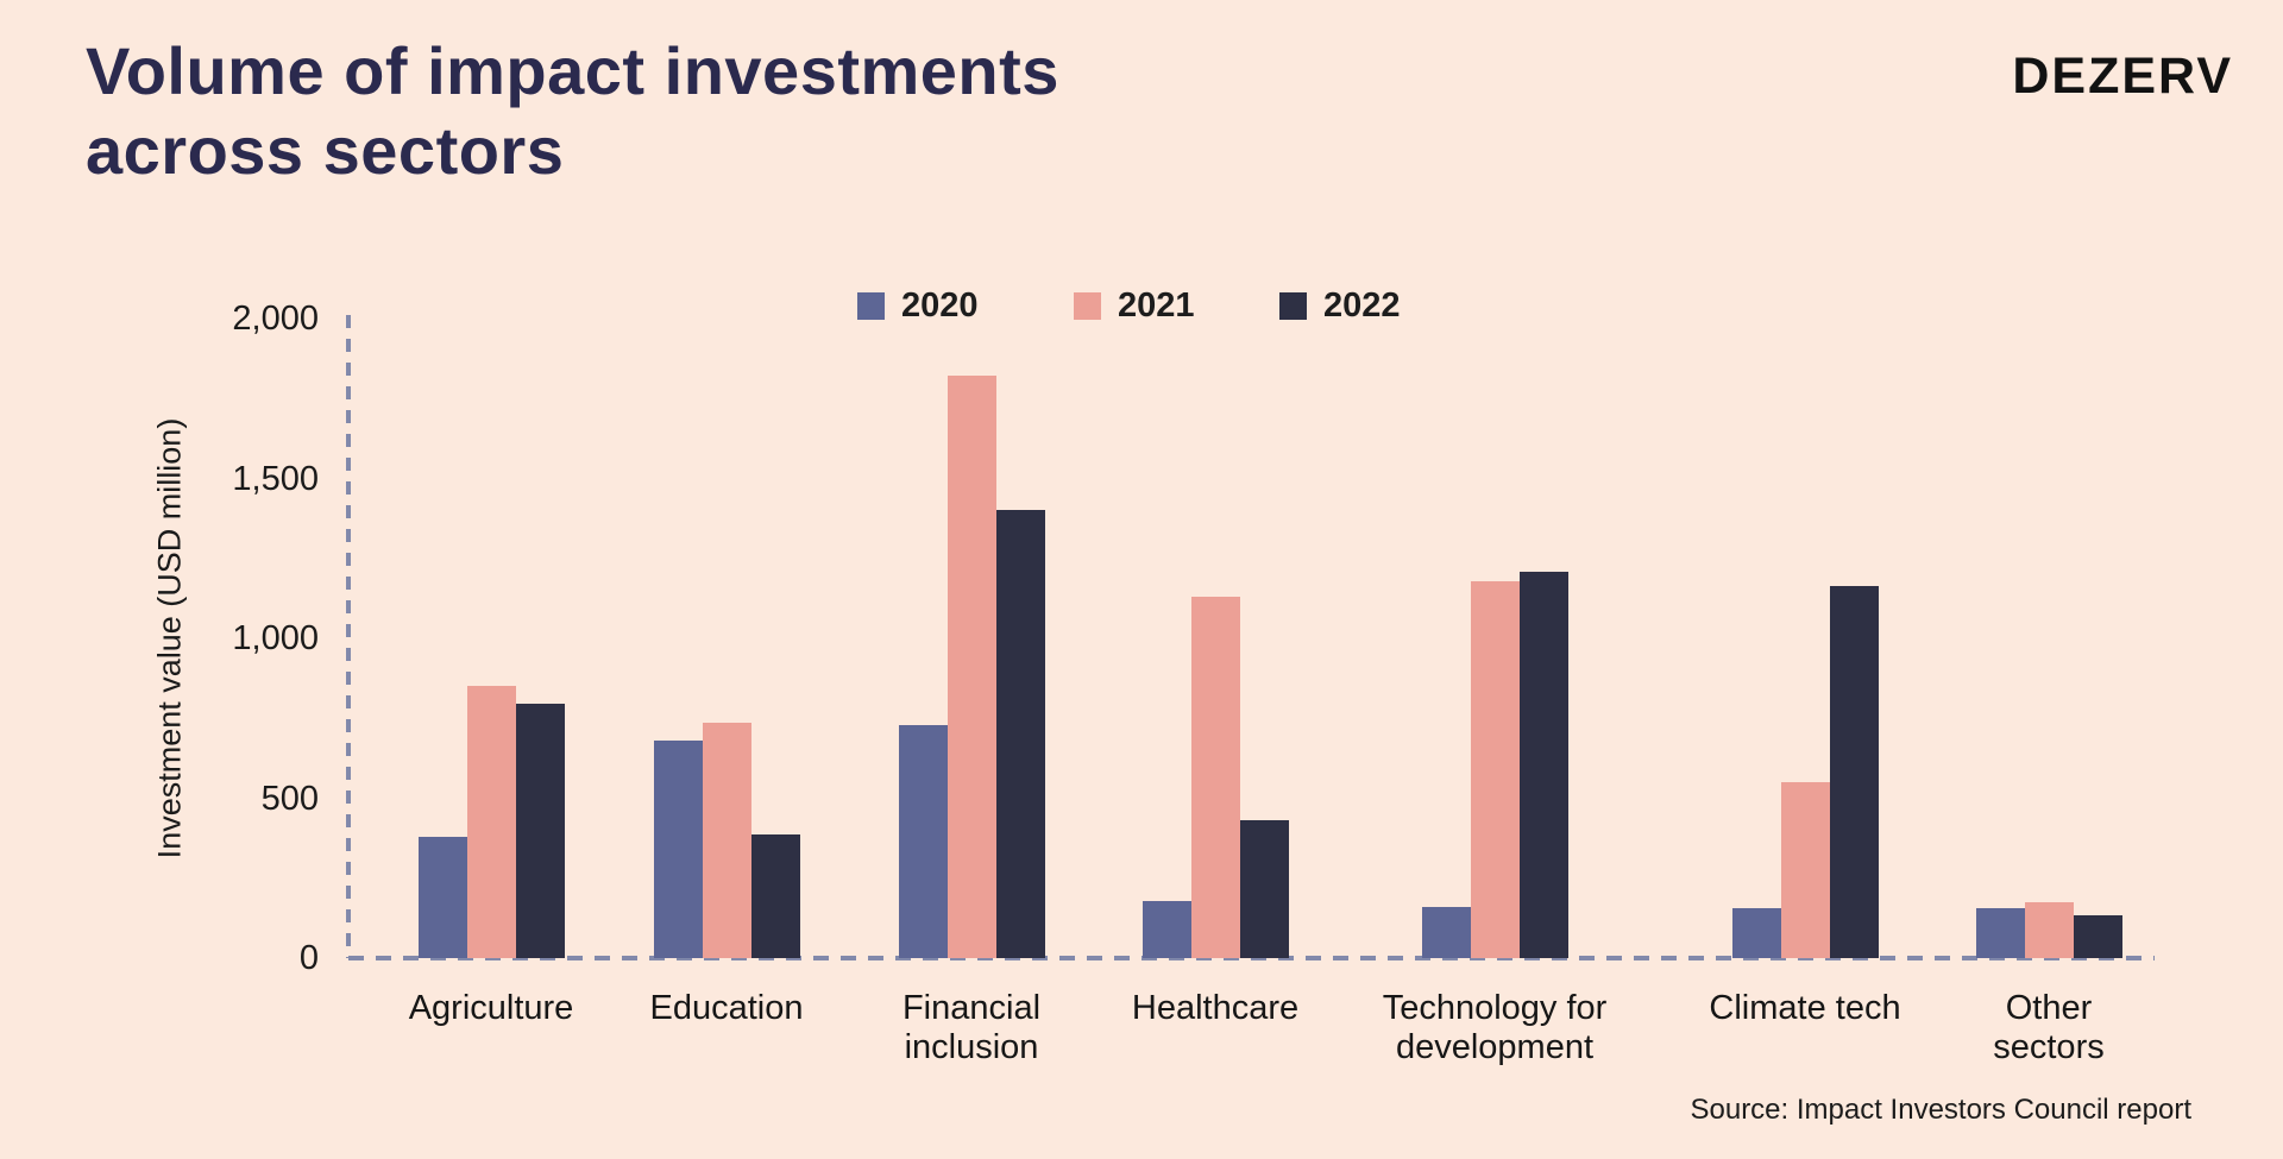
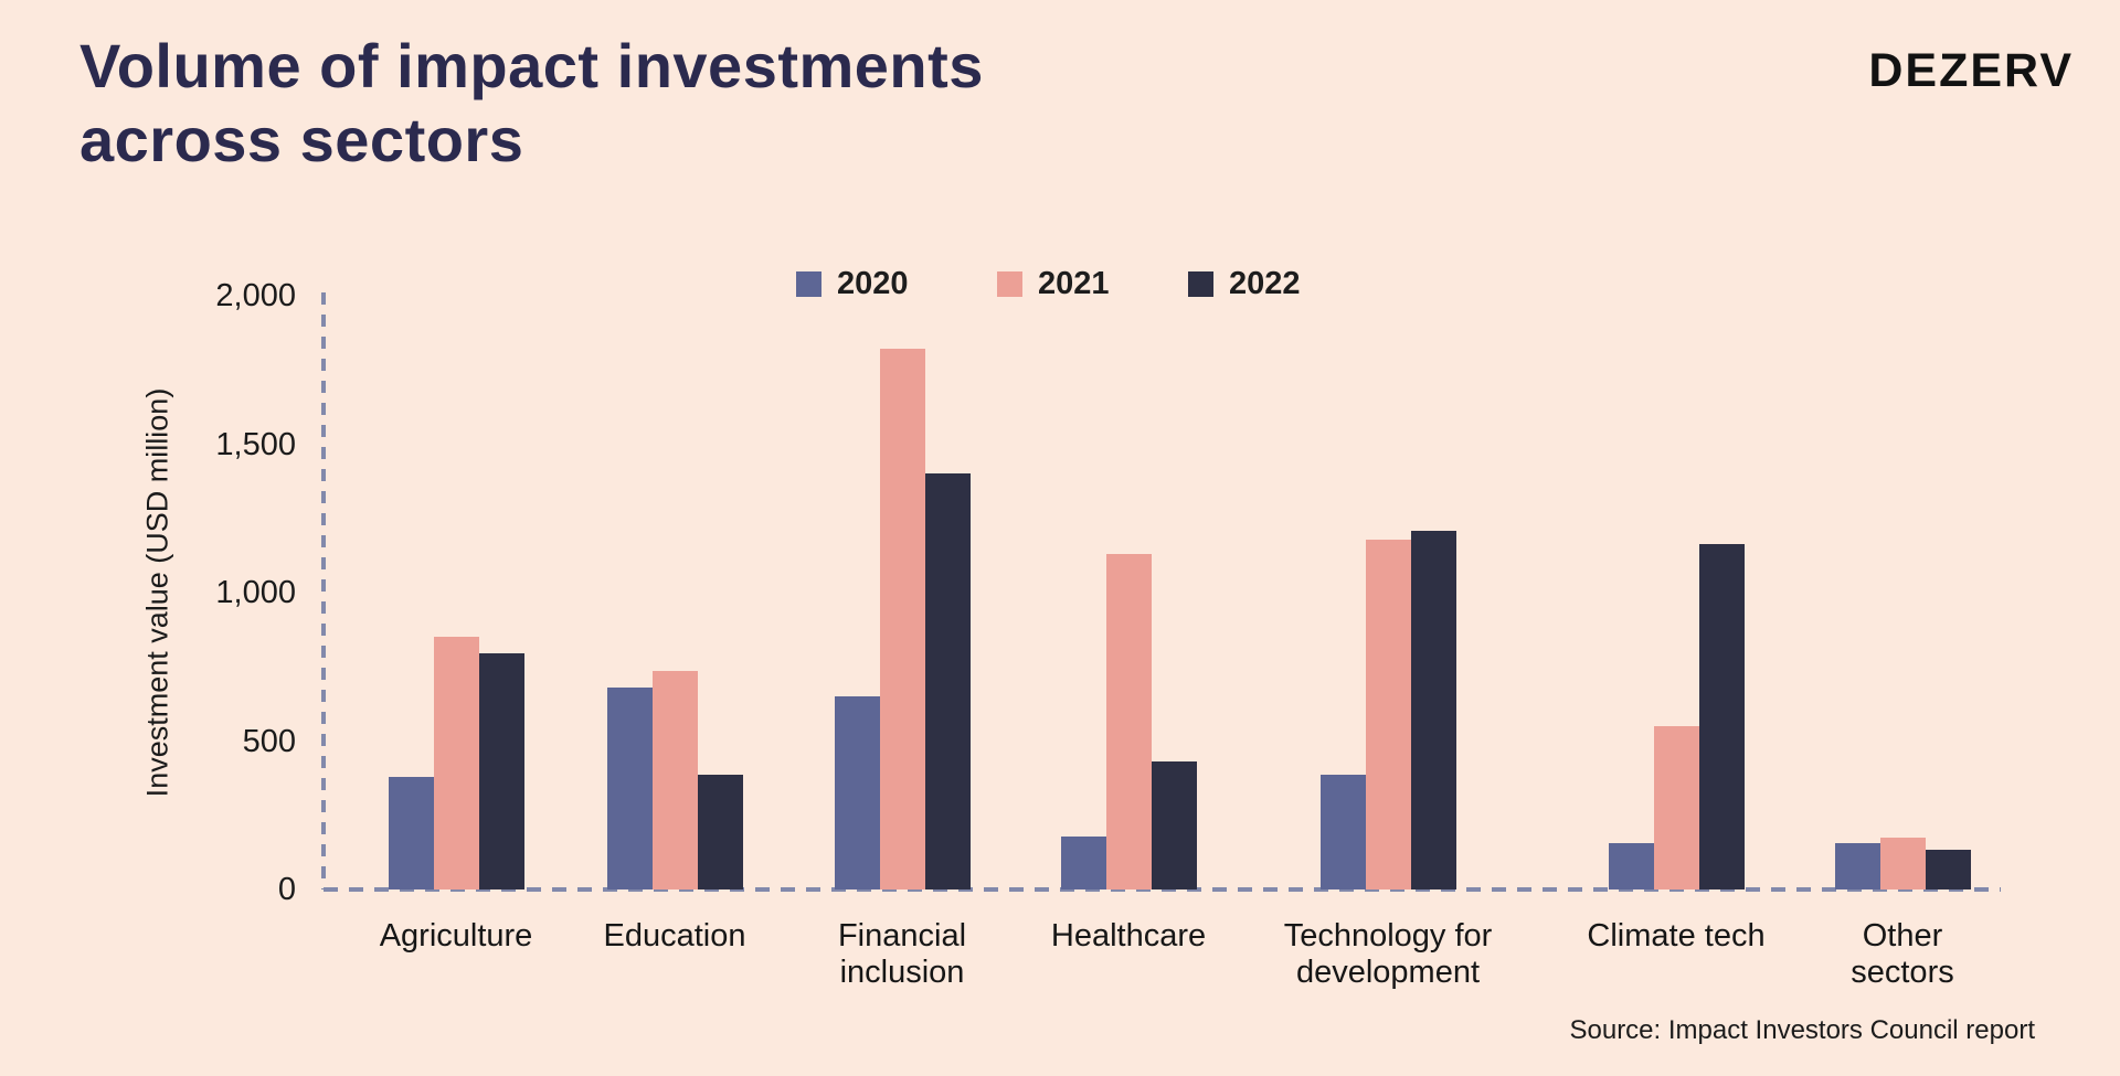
2020/Financial inclusion: 730 -> 650
2020/Technology for development: 160 -> 380
